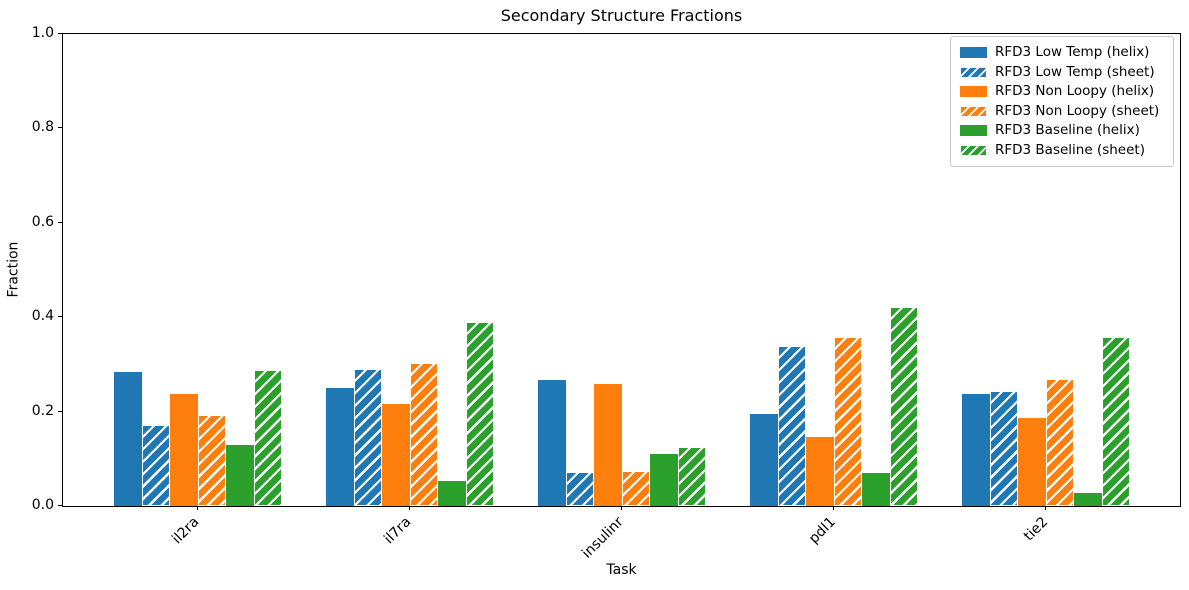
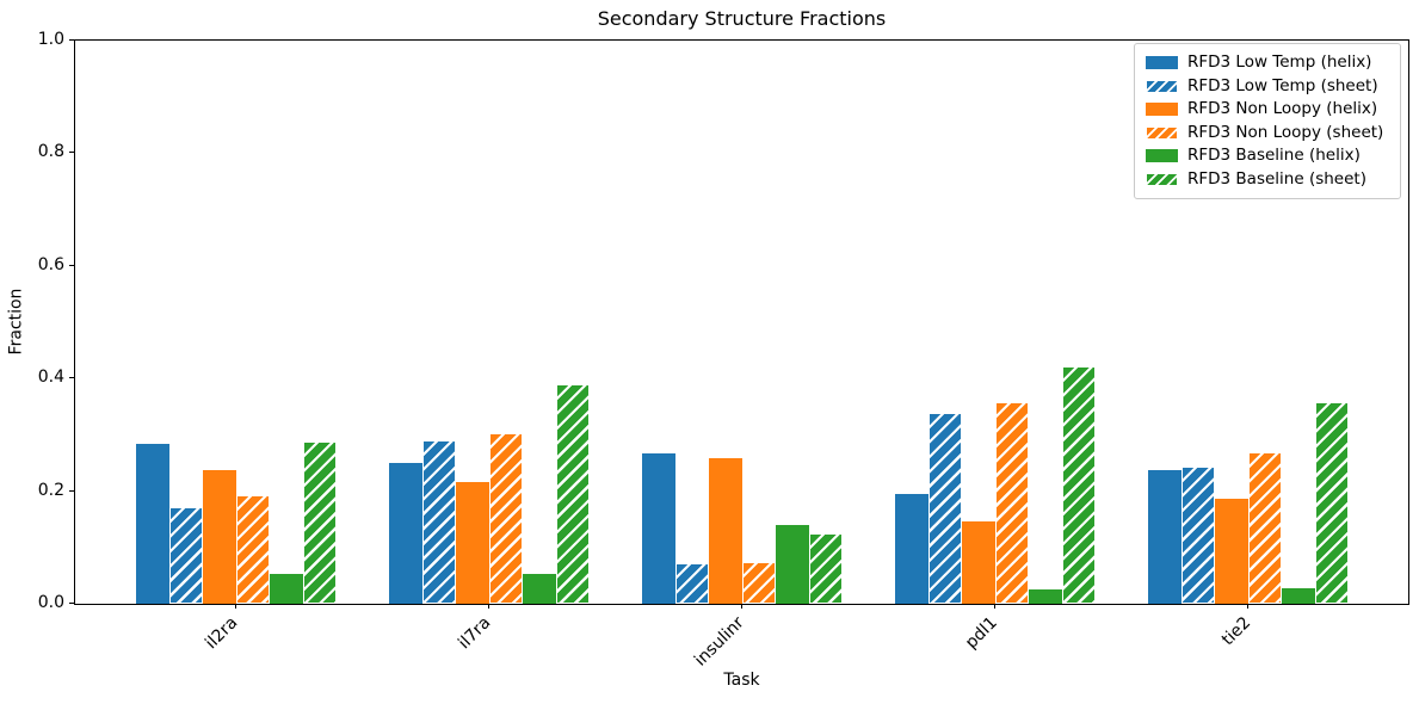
RFD3 Baseline (helix)/il2ra: 0.13 -> 0.05
RFD3 Baseline (helix)/insulinr: 0.11 -> 0.14
RFD3 Baseline (helix)/pdl1: 0.07 -> 0.03
